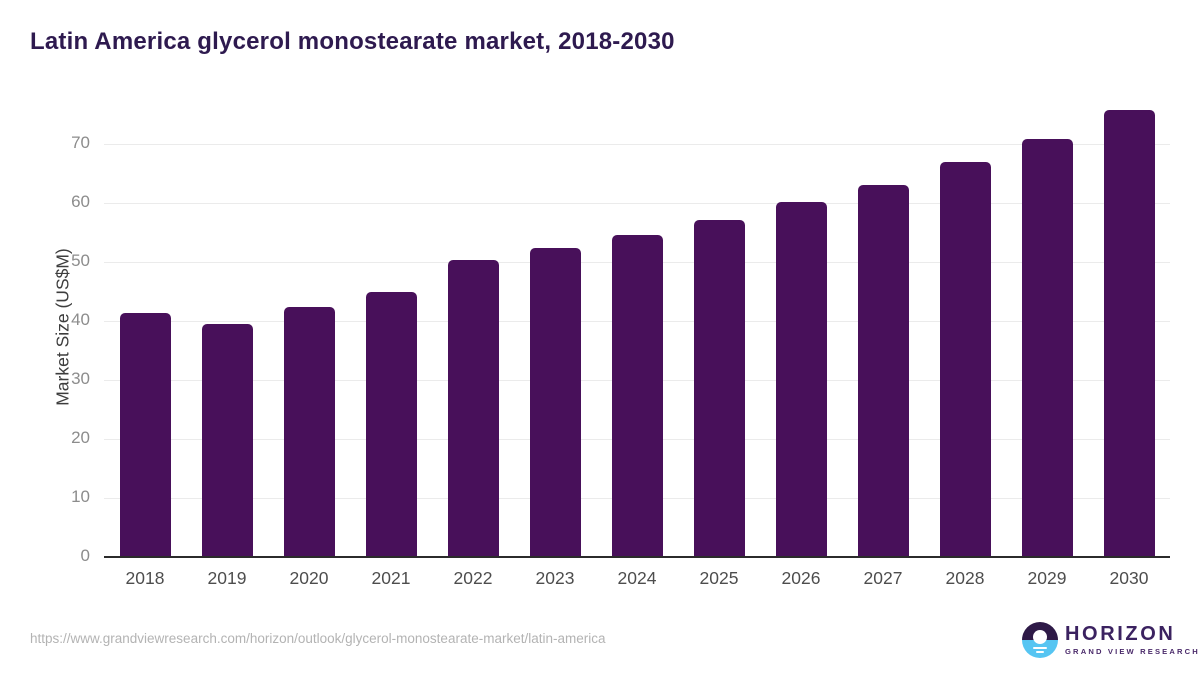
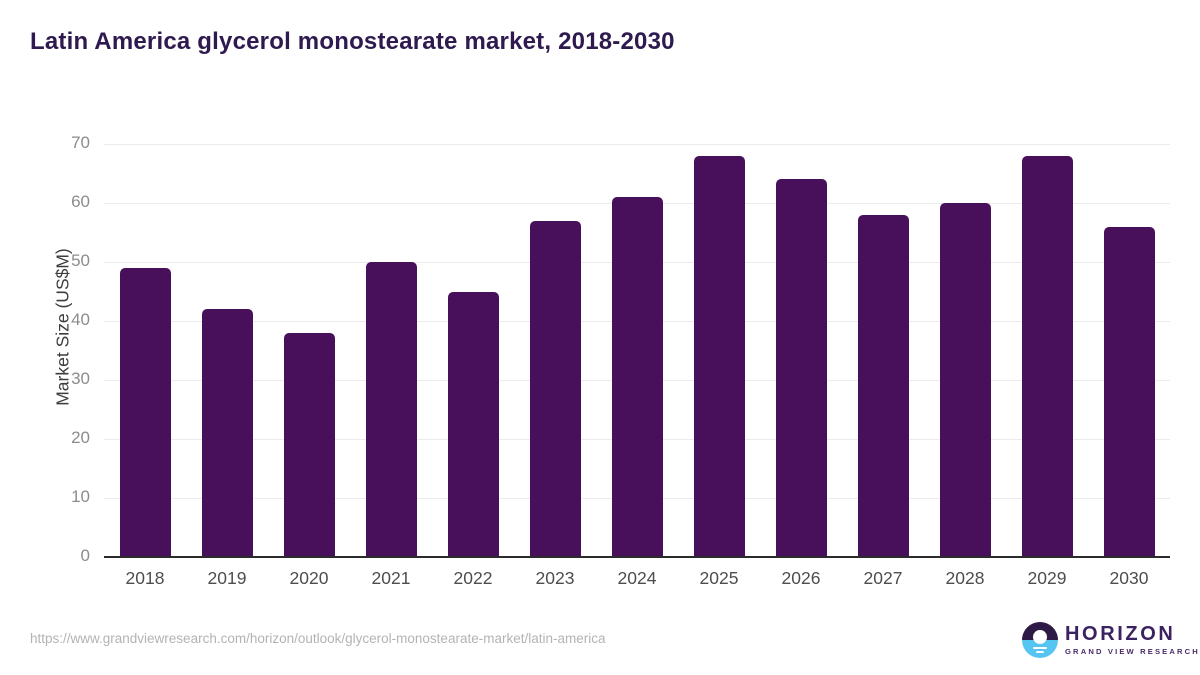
2018: 41 -> 49
2019: 40 -> 42
2020: 42 -> 38
2021: 45 -> 50
2022: 50 -> 45
2023: 52 -> 57
2024: 55 -> 61
2025: 57 -> 68
2026: 60 -> 64
2027: 63 -> 58
2028: 67 -> 60
2029: 71 -> 68
2030: 76 -> 56
